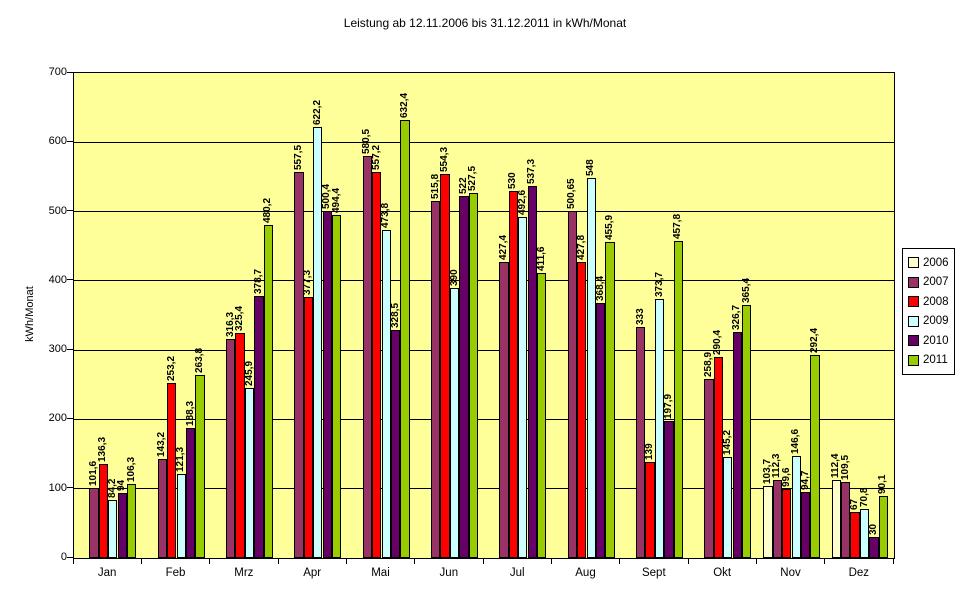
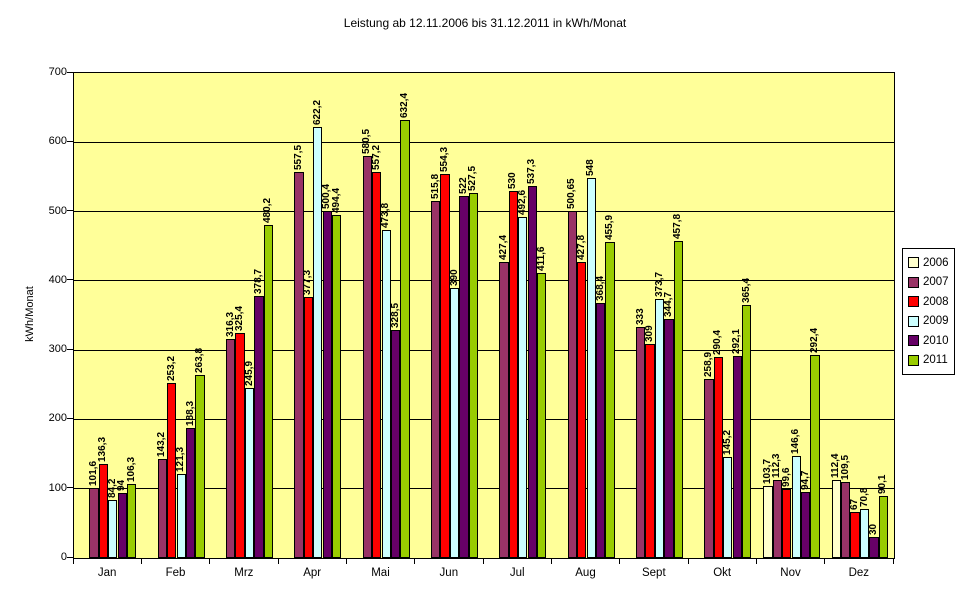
2008/Sept: 139 -> 309
2010/Sept: 197,9 -> 344,7
2010/Okt: 326,7 -> 292,1
